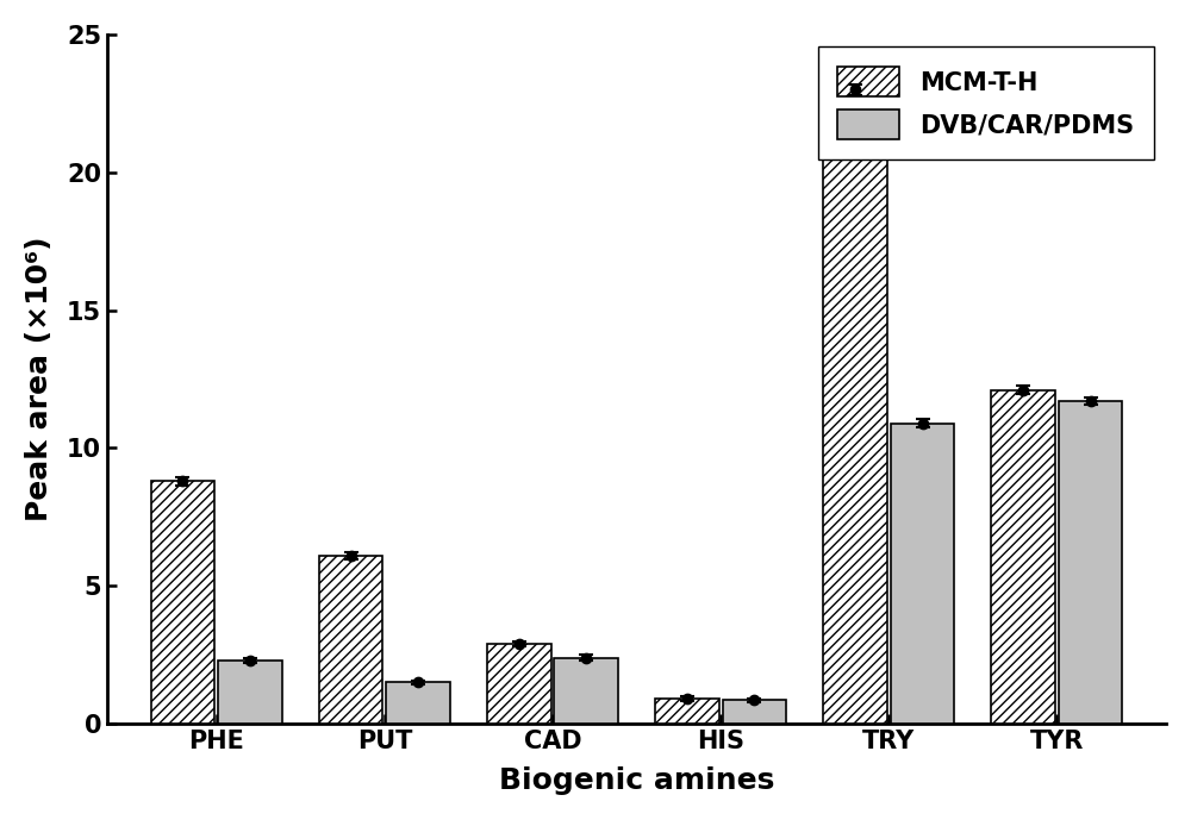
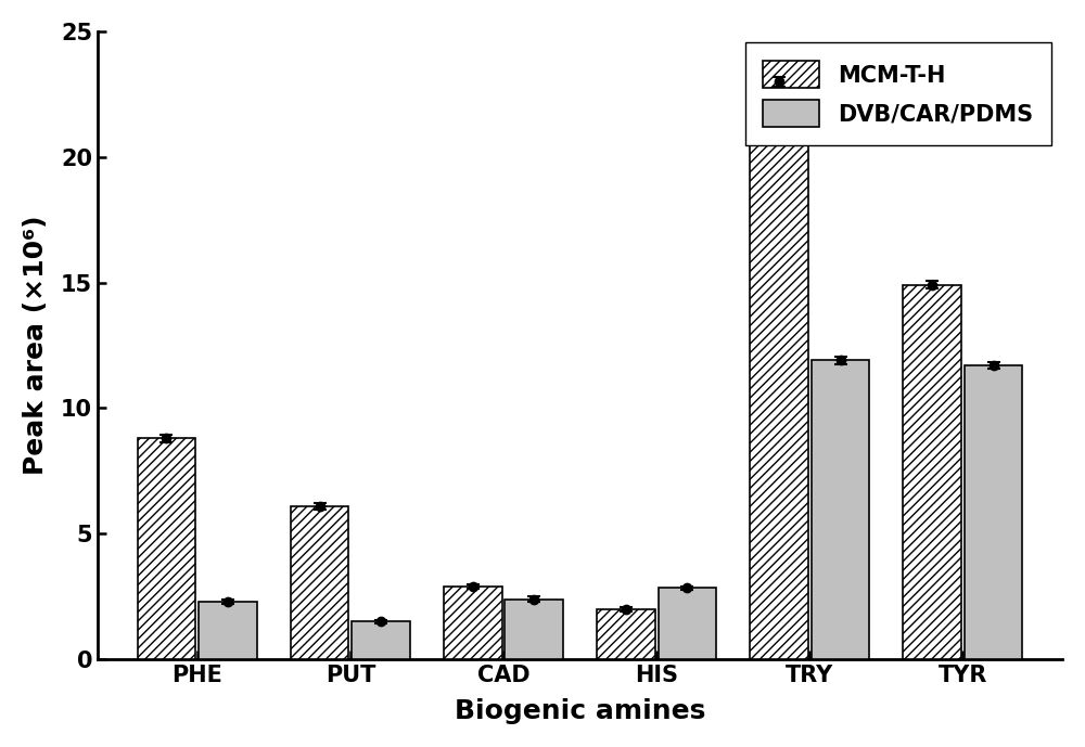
MCM-T-H/HIS: 0.9 -> 2.0
DVB/CAR/PDMS/HIS: 0.85 -> 2.85
DVB/CAR/PDMS/TRY: 10.90 -> 11.90
MCM-T-H/TYR: 12.1 -> 14.9
